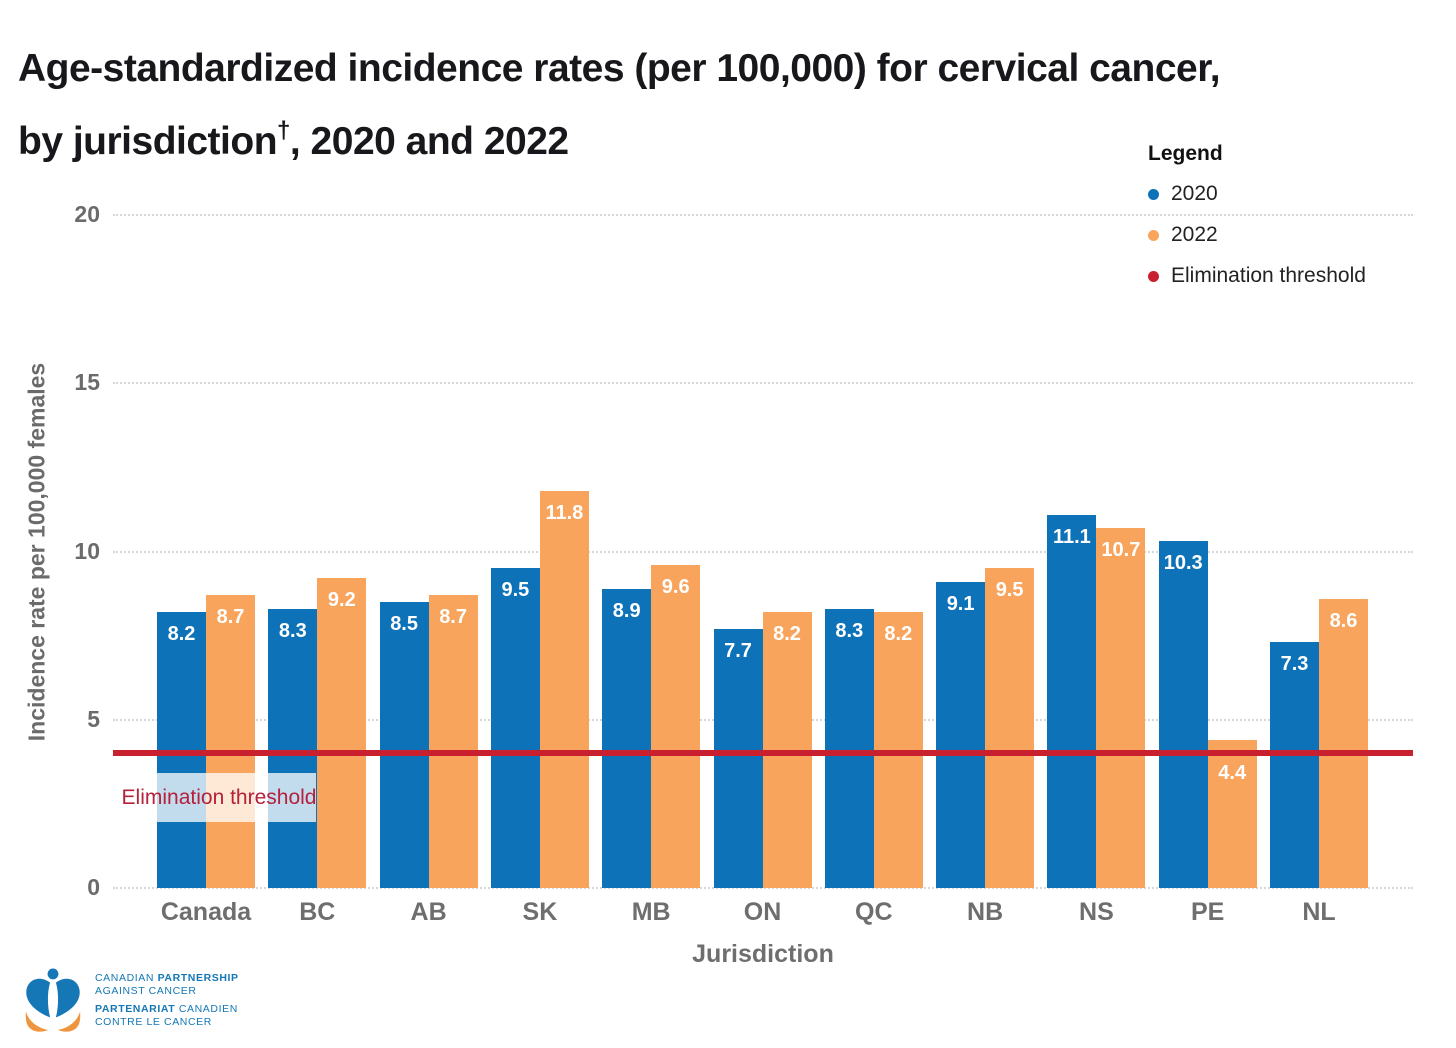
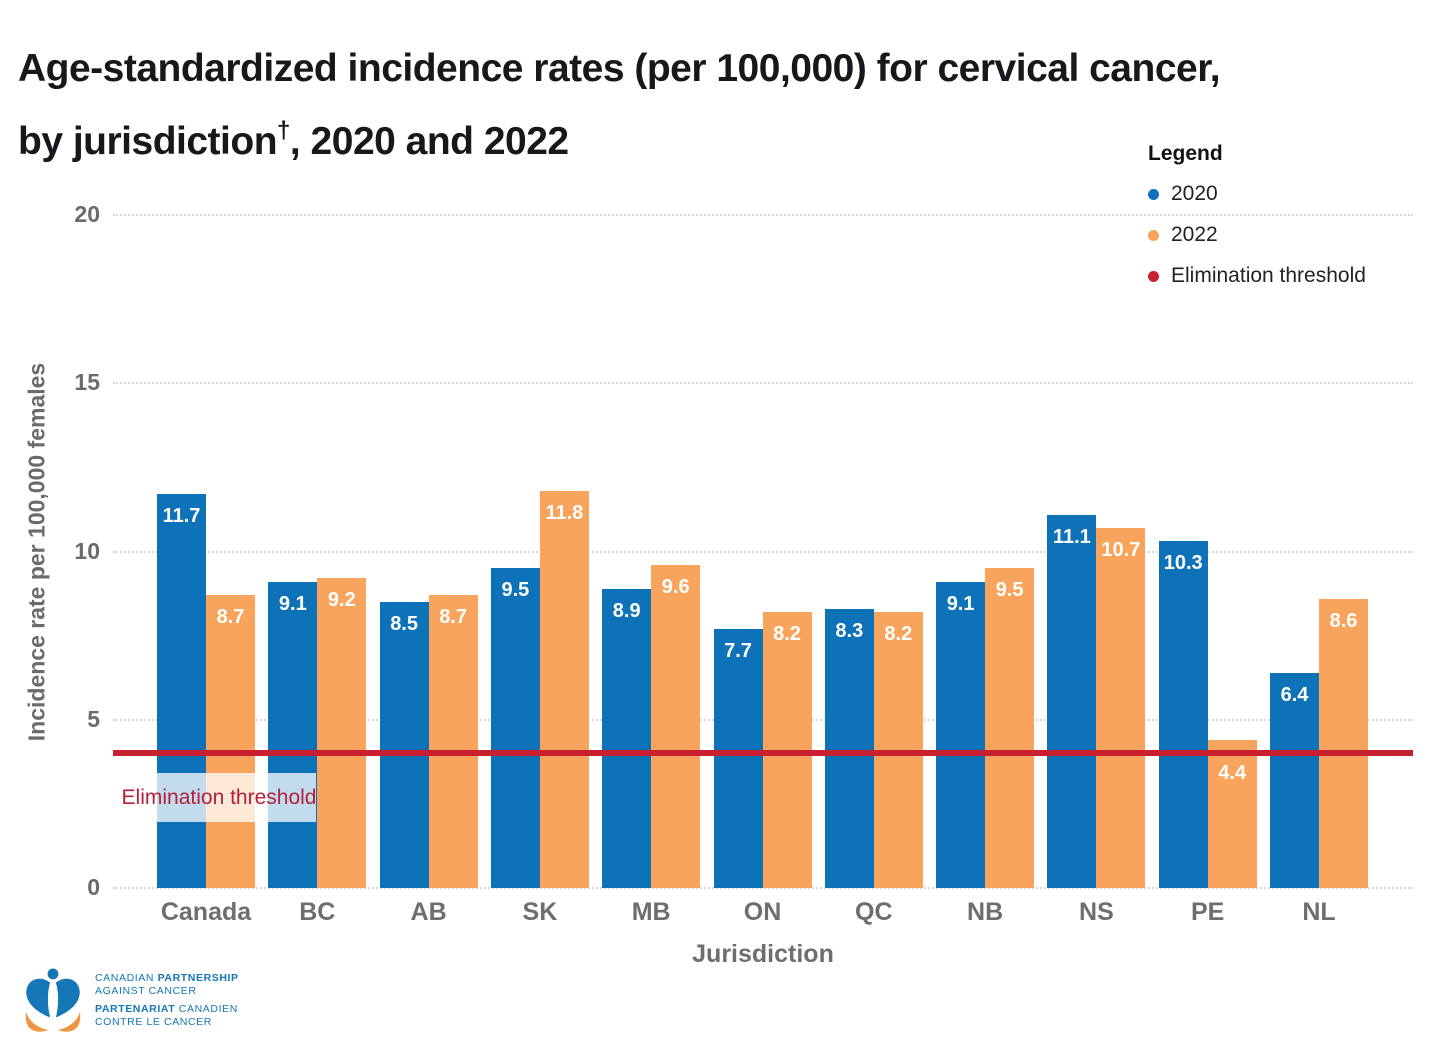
2020/Canada: 8.2 -> 11.7
2020/BC: 8.3 -> 9.1
2020/NL: 7.3 -> 6.4
